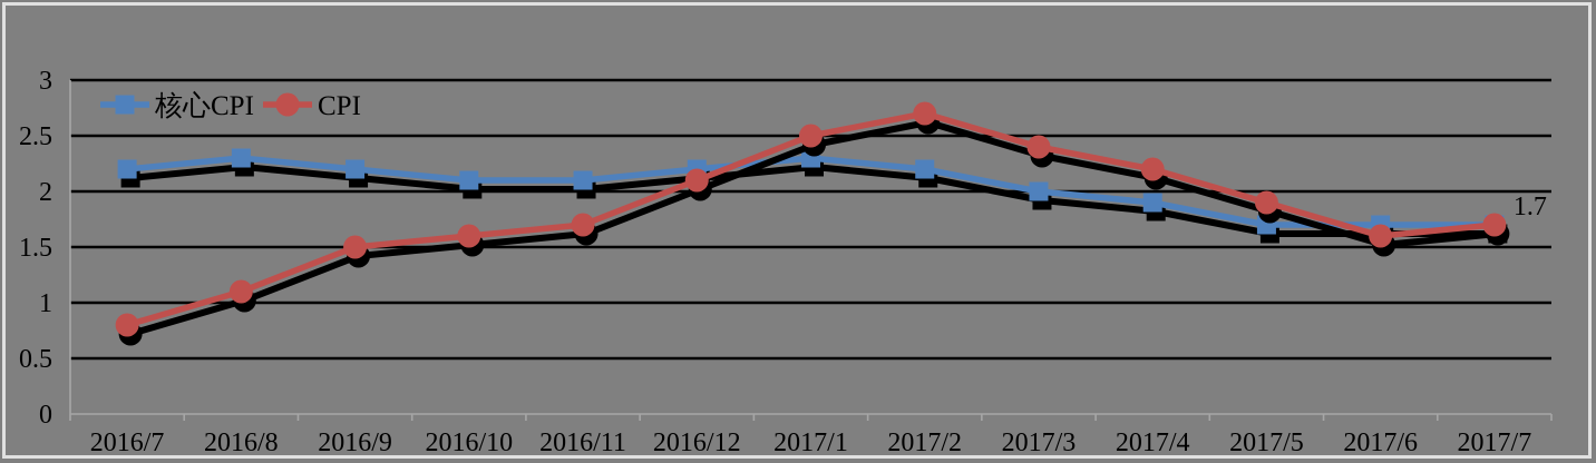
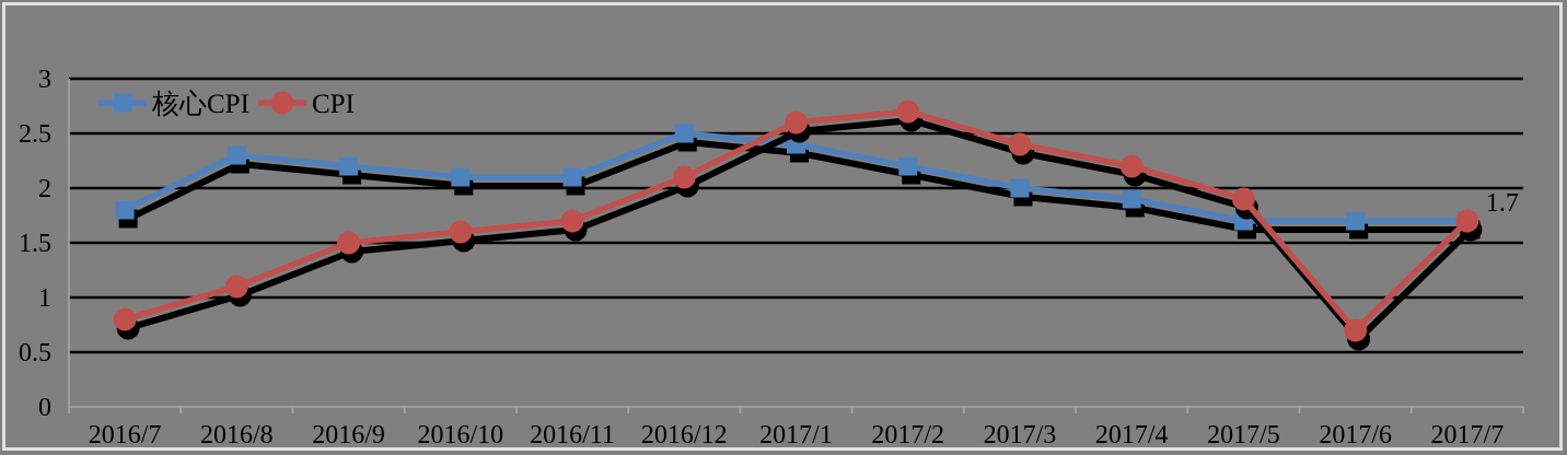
核心CPI/2016/7: 2.2 -> 1.8
核心CPI/2016/12: 2.2 -> 2.5
核心CPI/2017/1: 2.3 -> 2.4
CPI/2017/1: 2.5 -> 2.6
CPI/2017/6: 1.6 -> 0.7
